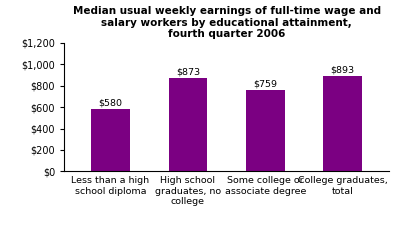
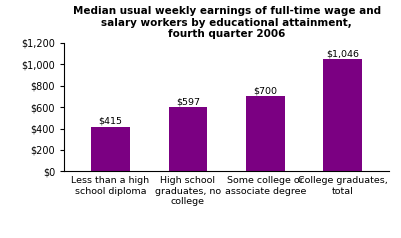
Less than a high school diploma: $580 -> $415
High school graduates, no college: $873 -> $597
Some college or associate degree: $759 -> $700
College graduates, total: $893 -> $1,046
